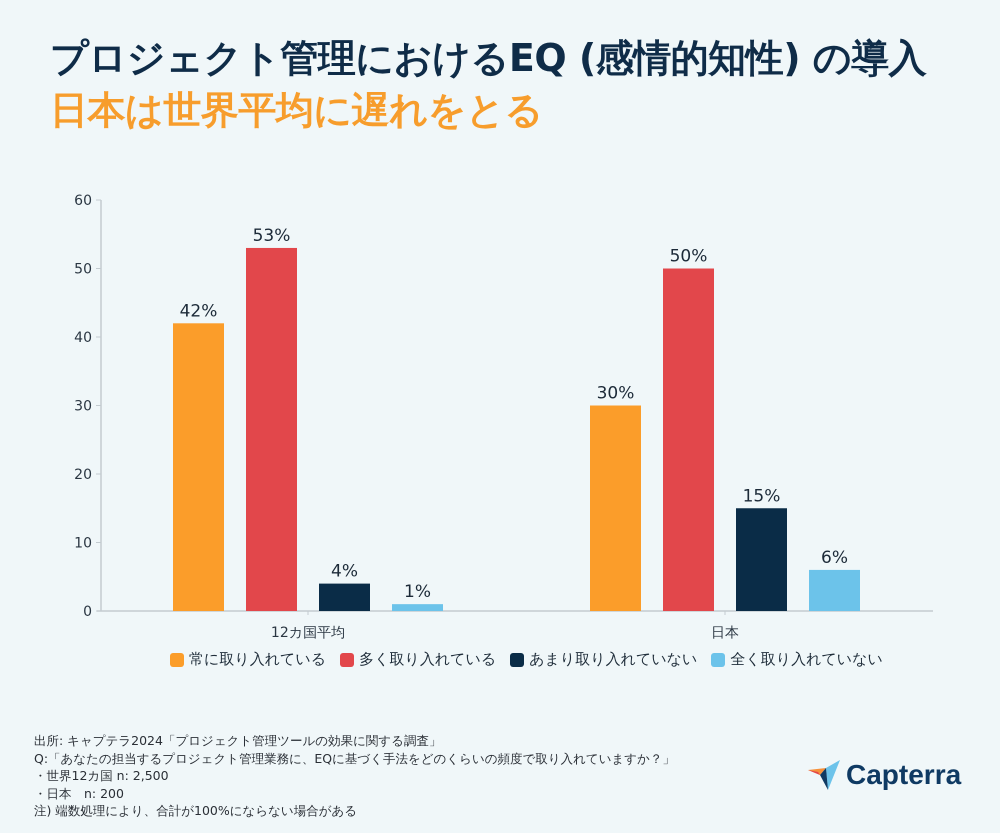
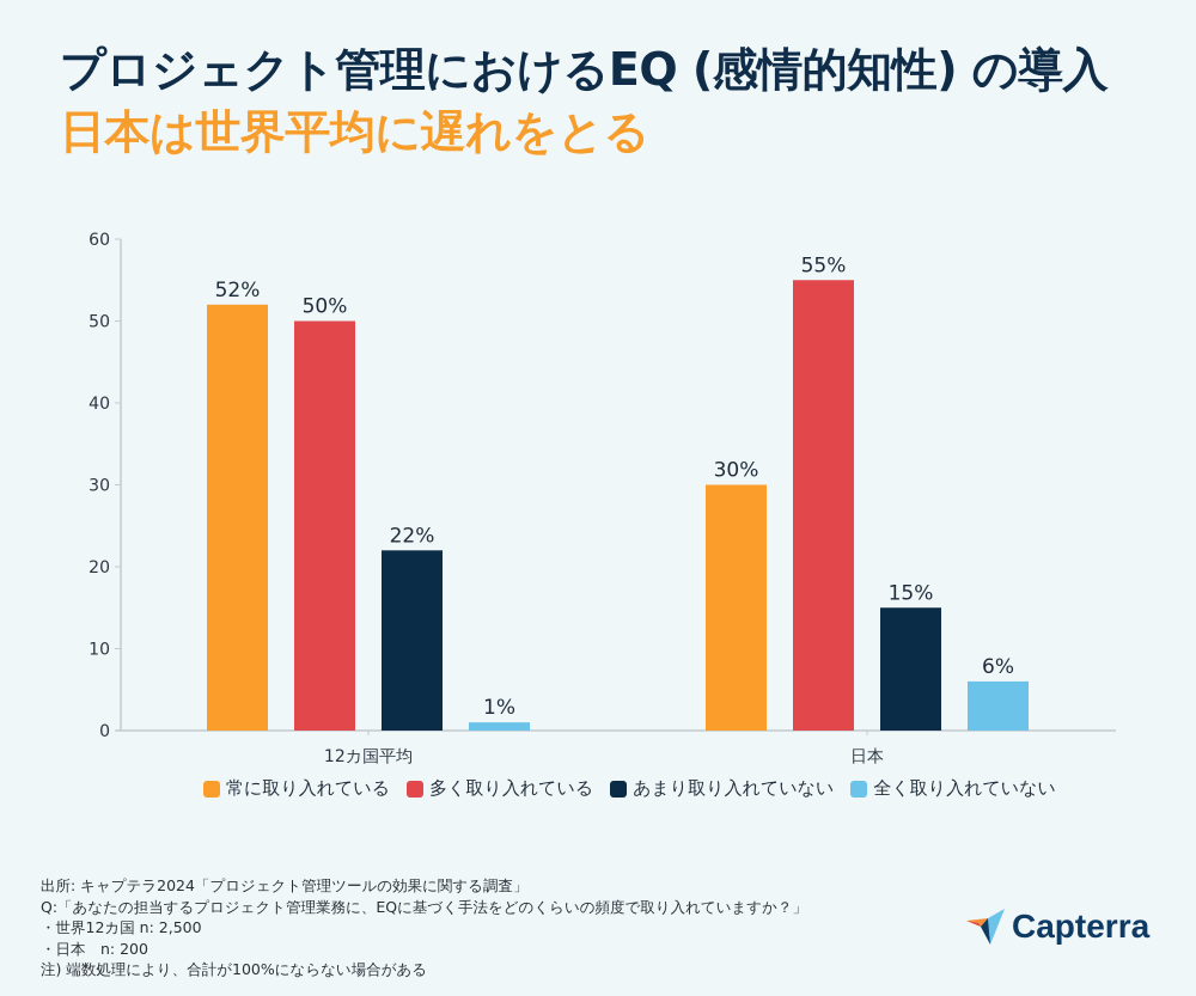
常に取り入れている/12カ国平均: 42% -> 52%
多く取り入れている/12カ国平均: 53% -> 50%
あまり取り入れていない/12カ国平均: 4% -> 22%
多く取り入れている/日本: 50% -> 55%
